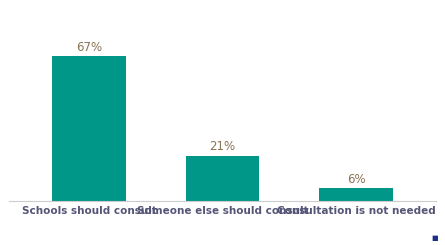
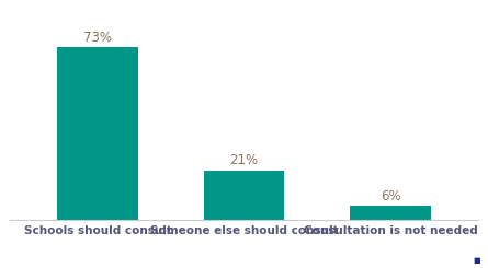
Schools should consult: 67% -> 73%
